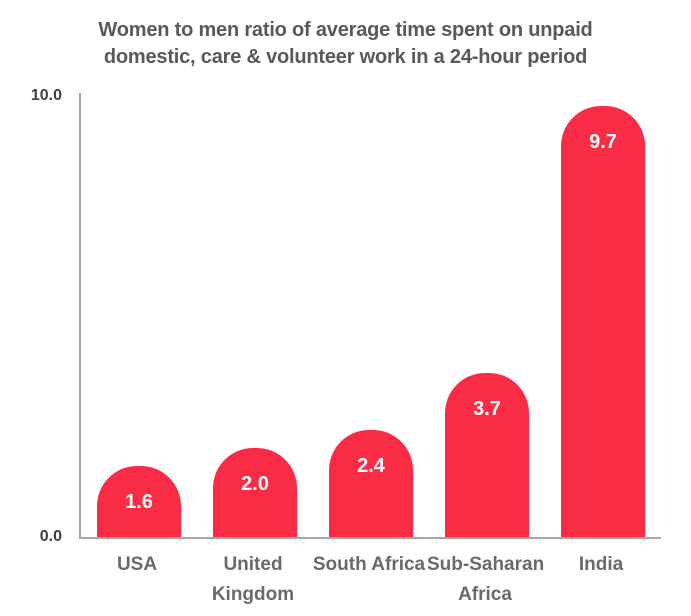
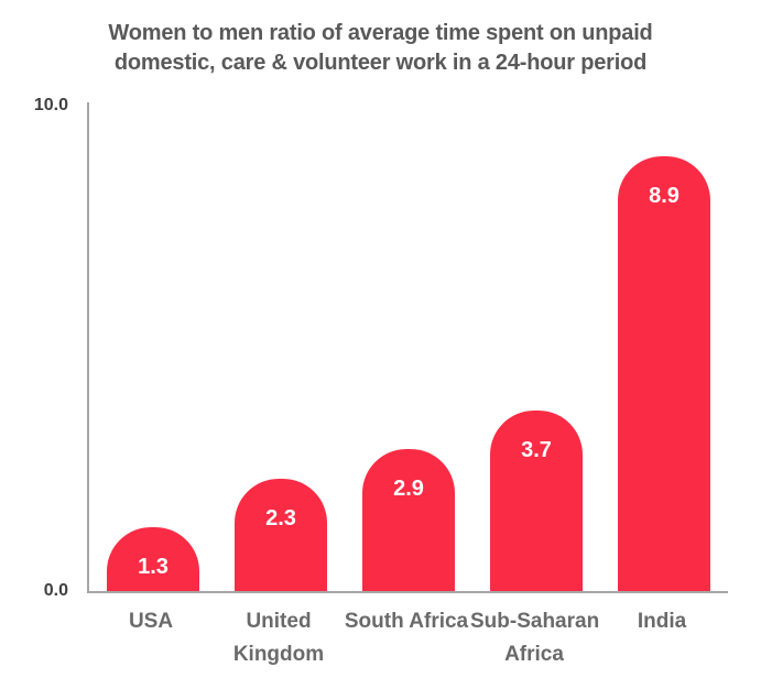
USA: 1.6 -> 1.3
United Kingdom: 2.0 -> 2.3
South Africa: 2.4 -> 2.9
India: 9.7 -> 8.9
